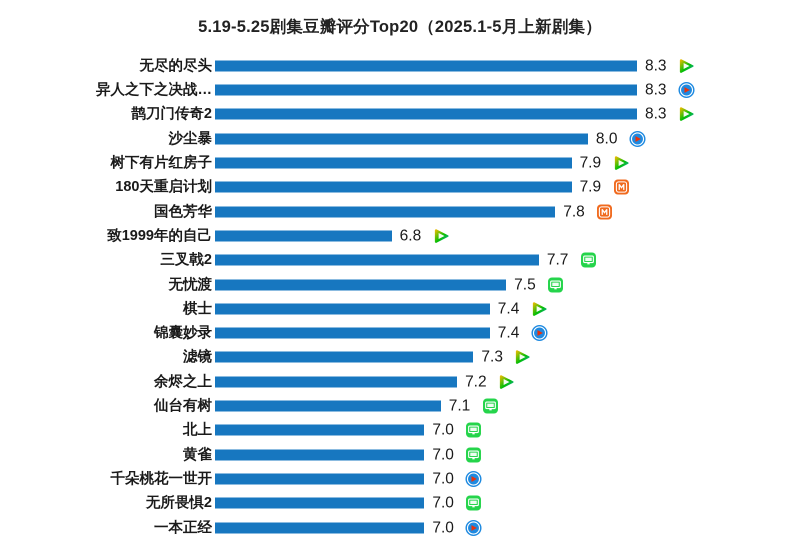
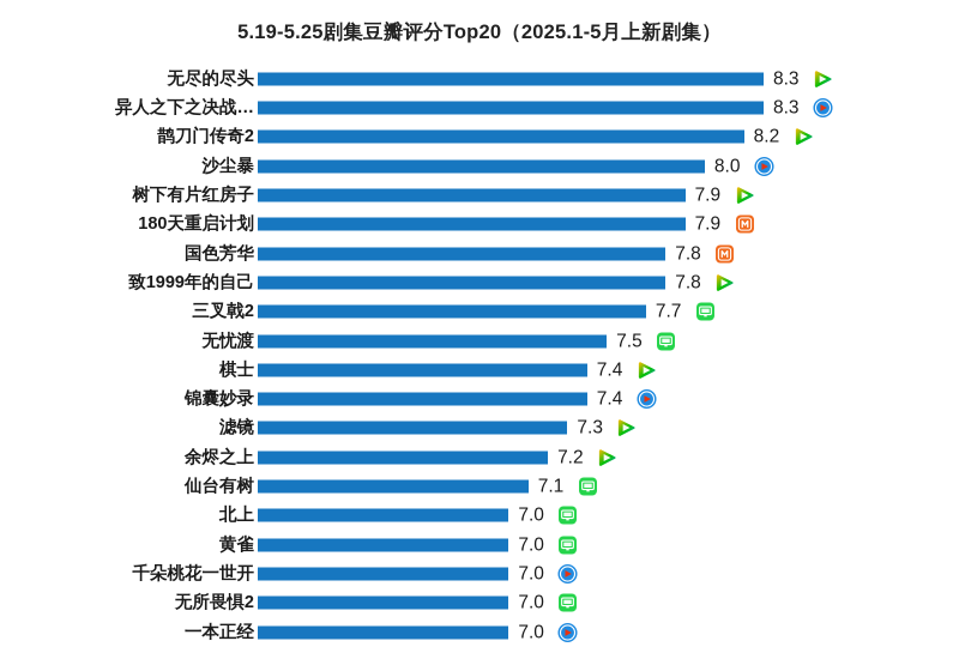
鹊刀门传奇2: 8.3 -> 8.2
致1999年的自己: 6.8 -> 7.8
